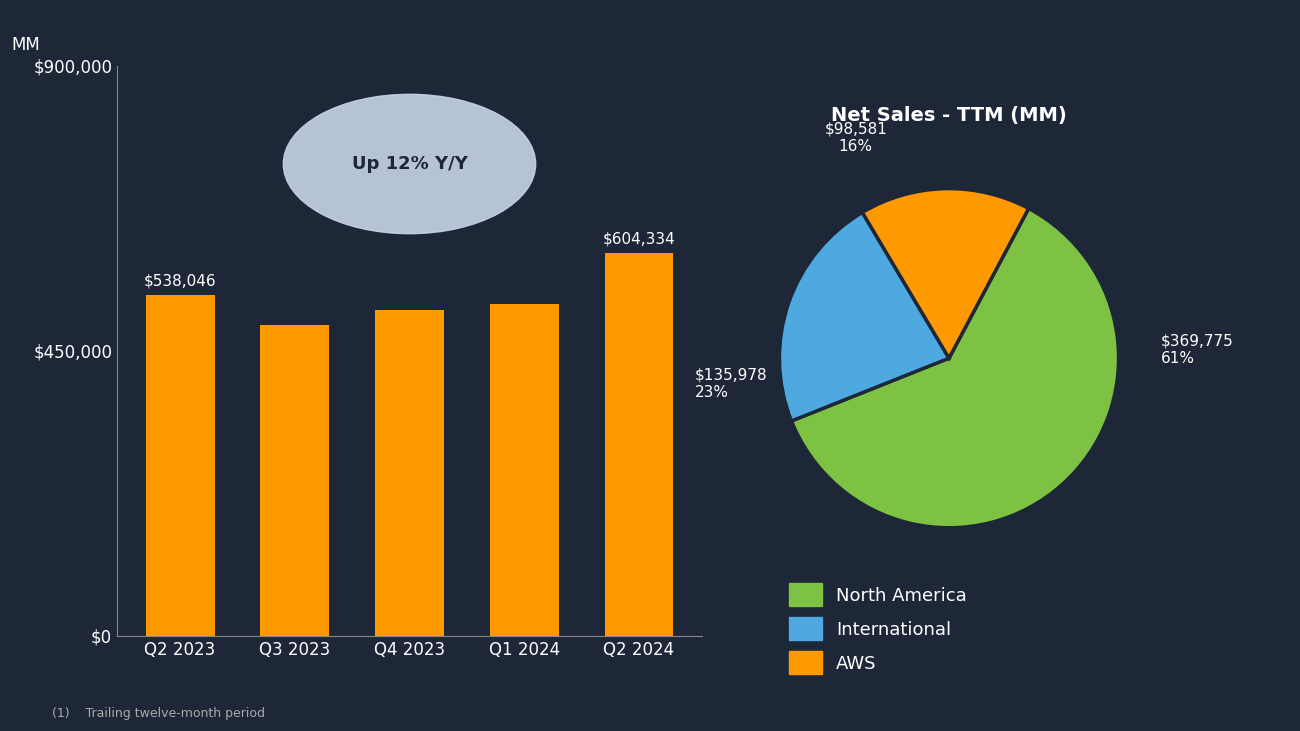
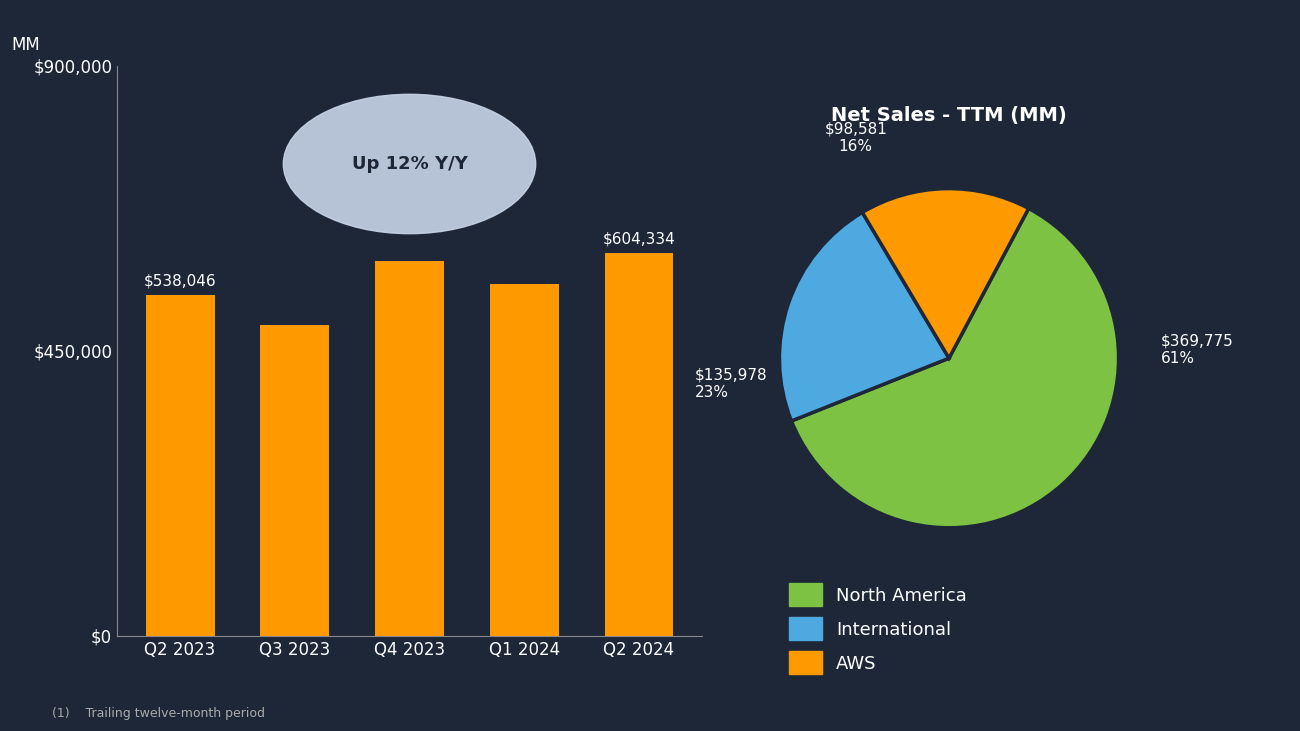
Q4 2023: $514,000 -> $592,000
Q1 2024: $524,000 -> $556,000
